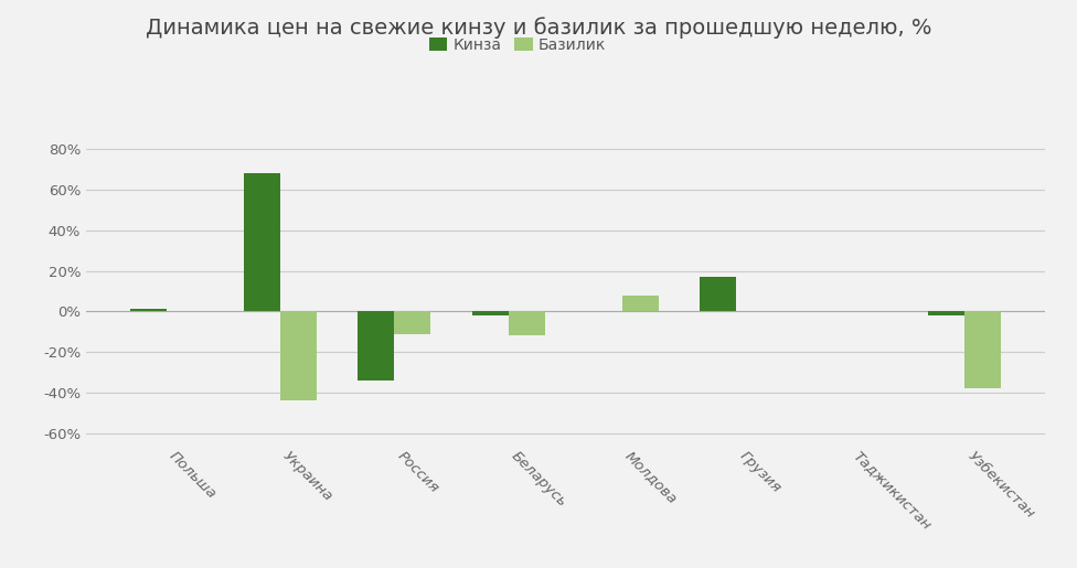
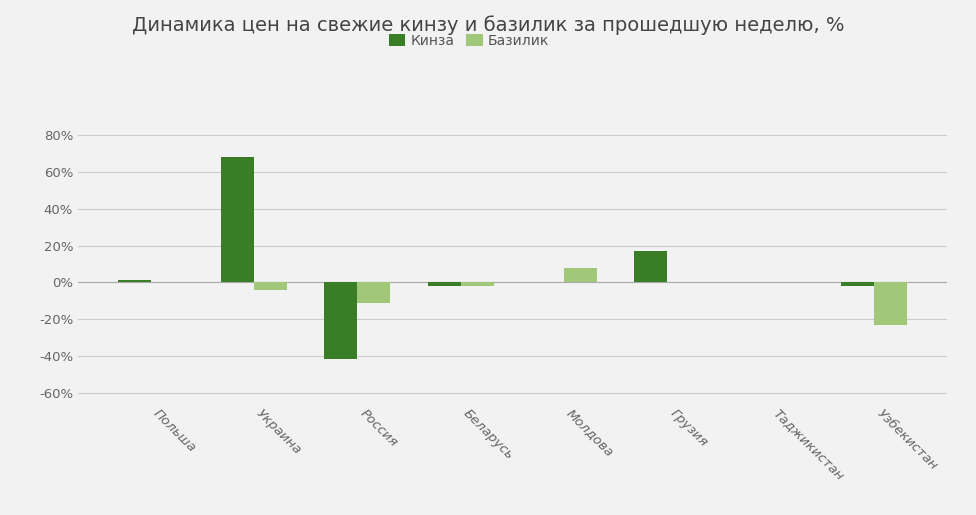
Базилик/Украина: -44% -> -4%
Кинза/Россия: -34% -> -42%
Базилик/Беларусь: -12% -> -2%
Базилик/Узбекистан: -38% -> -23%
